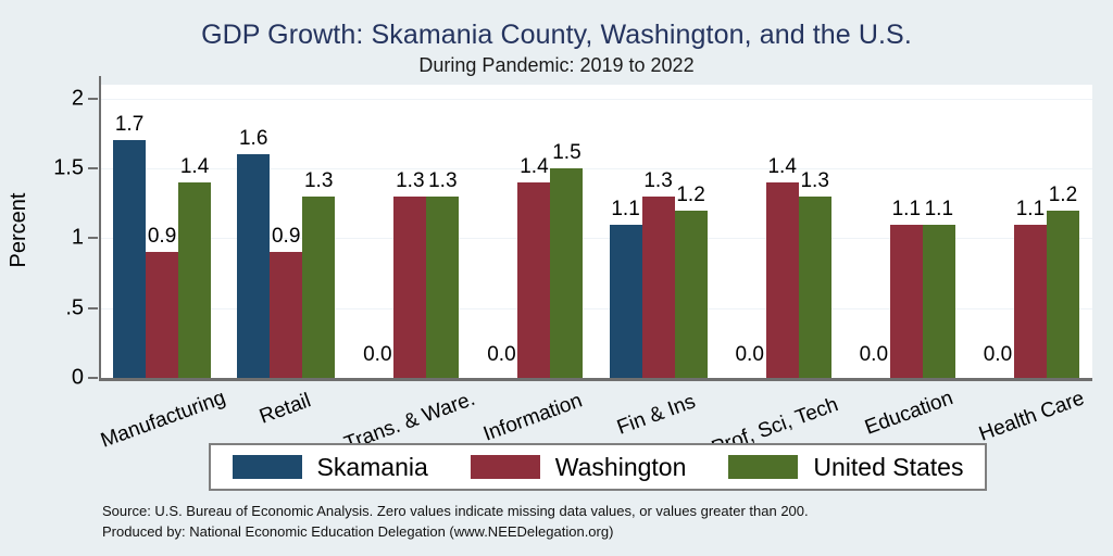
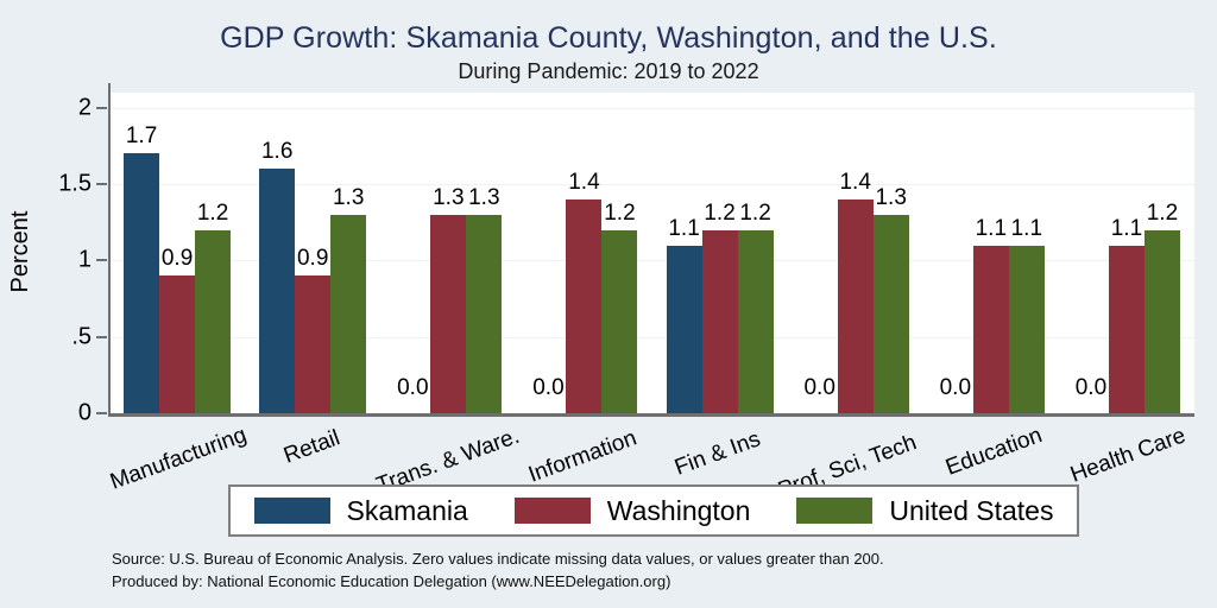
United States/Manufacturing: 1.4 -> 1.2
United States/Information: 1.5 -> 1.2
Washington/Fin & Ins: 1.3 -> 1.2
